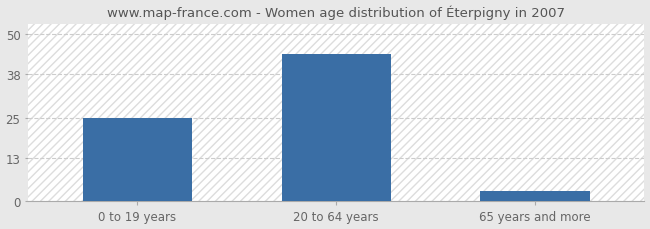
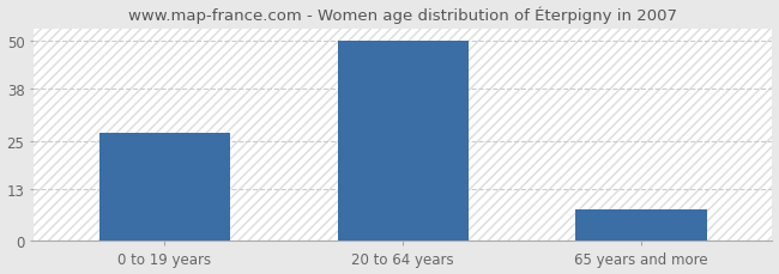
0 to 19 years: 25 -> 27
20 to 64 years: 44 -> 50
65 years and more: 3 -> 8
